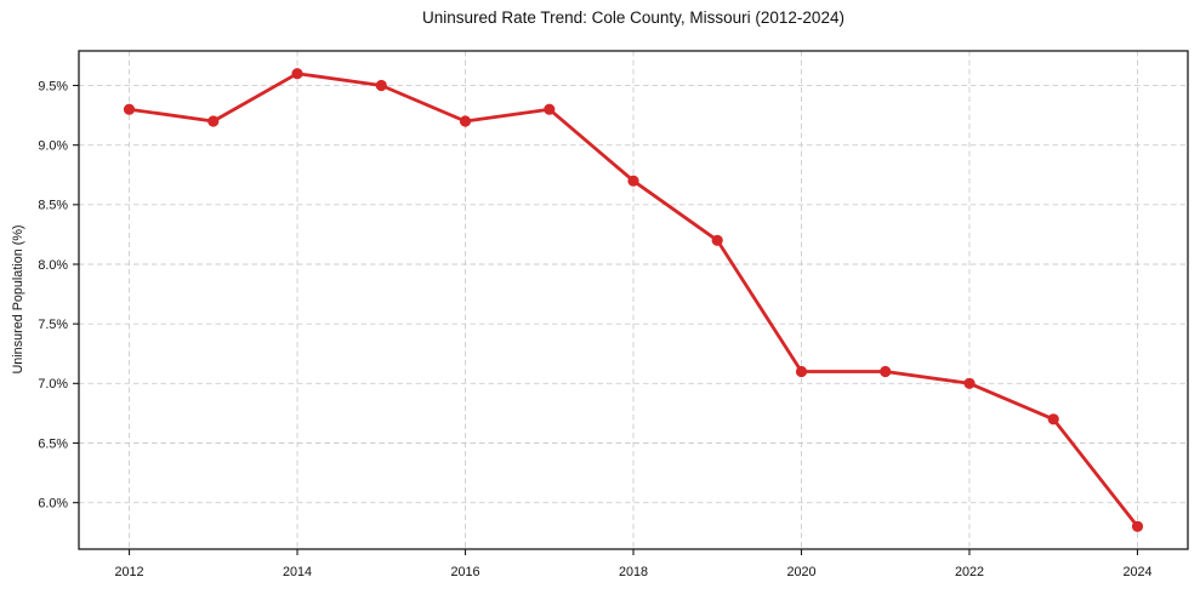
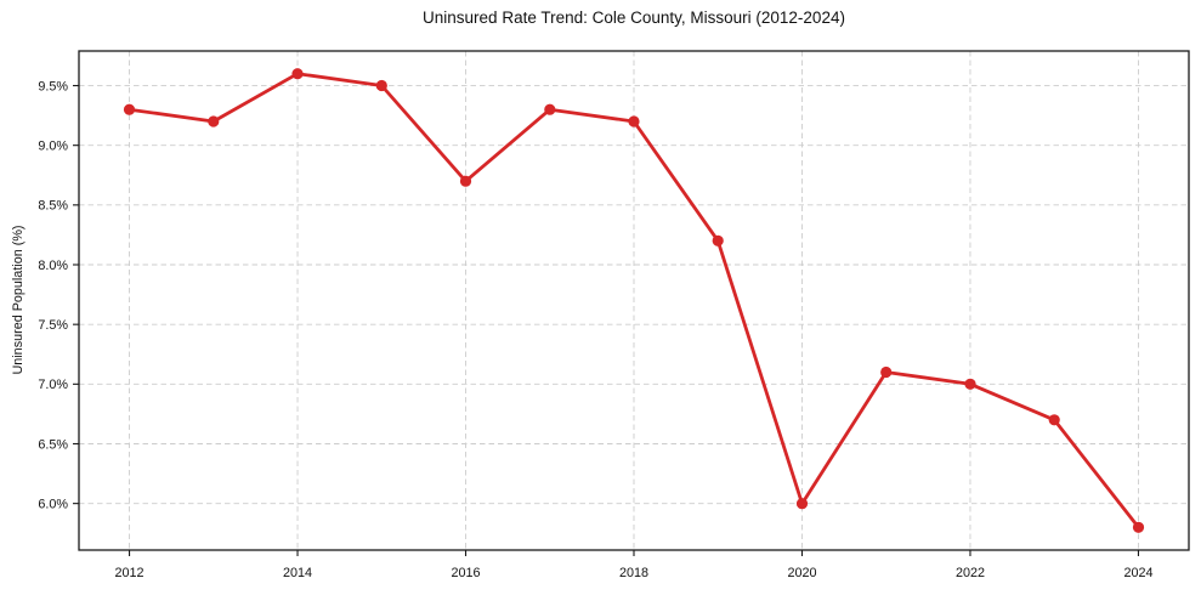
2016: 9.2% -> 8.7%
2018: 8.7% -> 9.2%
2020: 7.1% -> 6.0%
